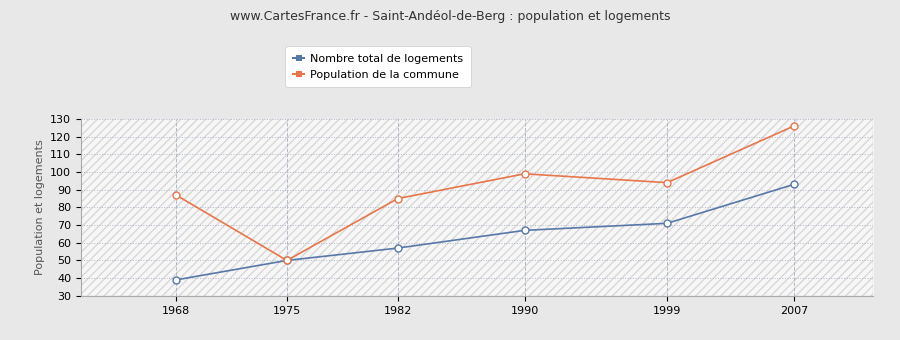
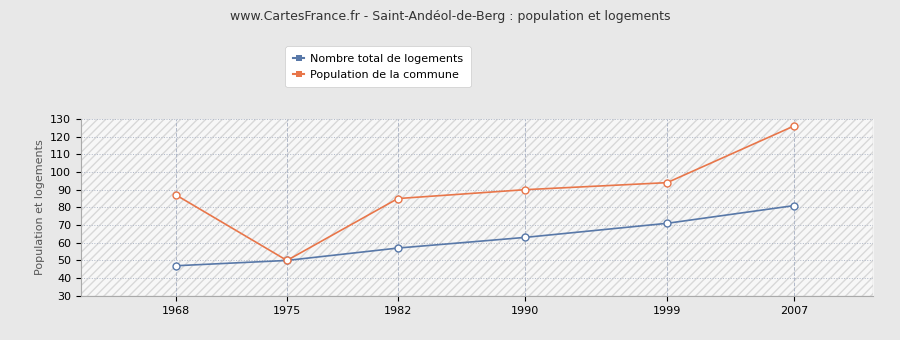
Nombre total de logements/1968: 39 -> 47
Nombre total de logements/1990: 67 -> 63
Population de la commune/1990: 99 -> 90
Nombre total de logements/2007: 93 -> 81
